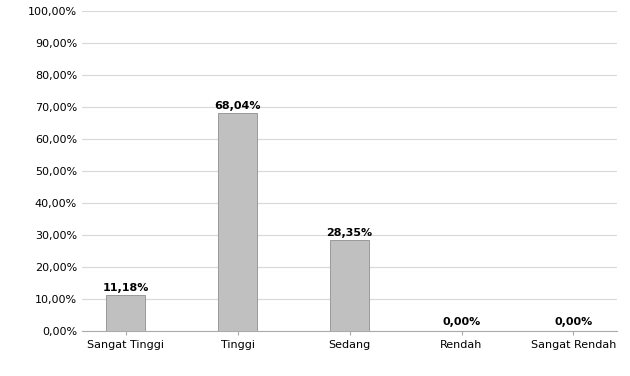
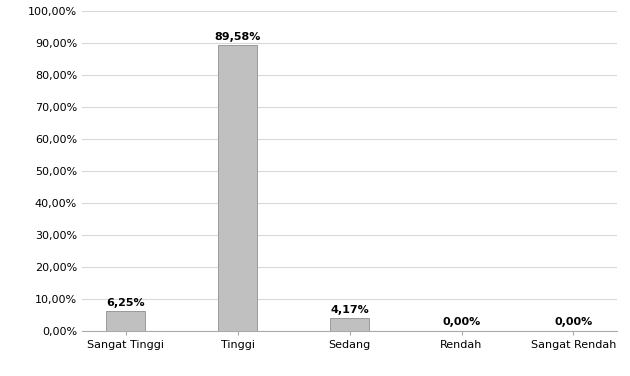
Sangat Tinggi: 11,18% -> 6,25%
Tinggi: 68,04% -> 89,58%
Sedang: 28,35% -> 4,17%
